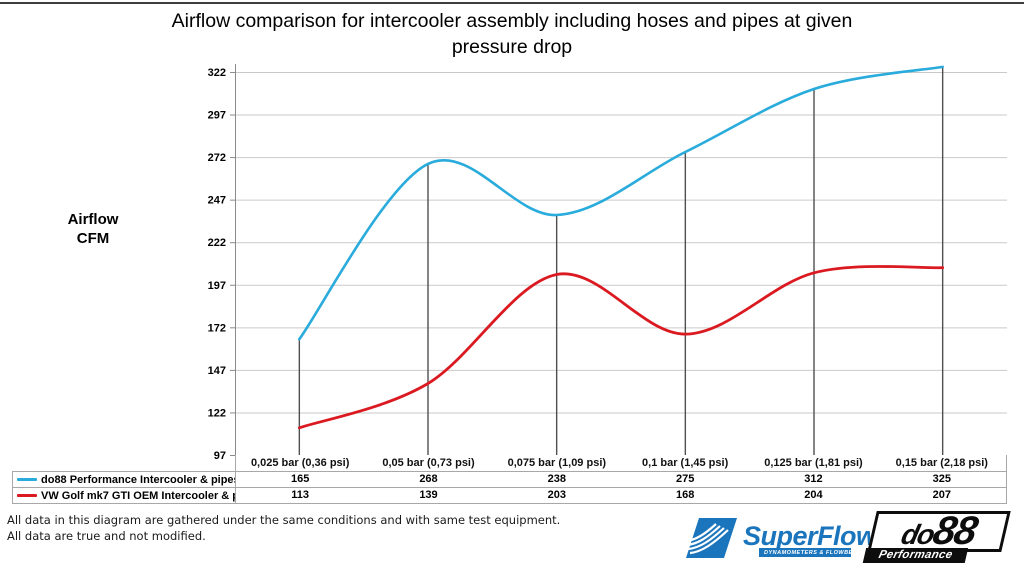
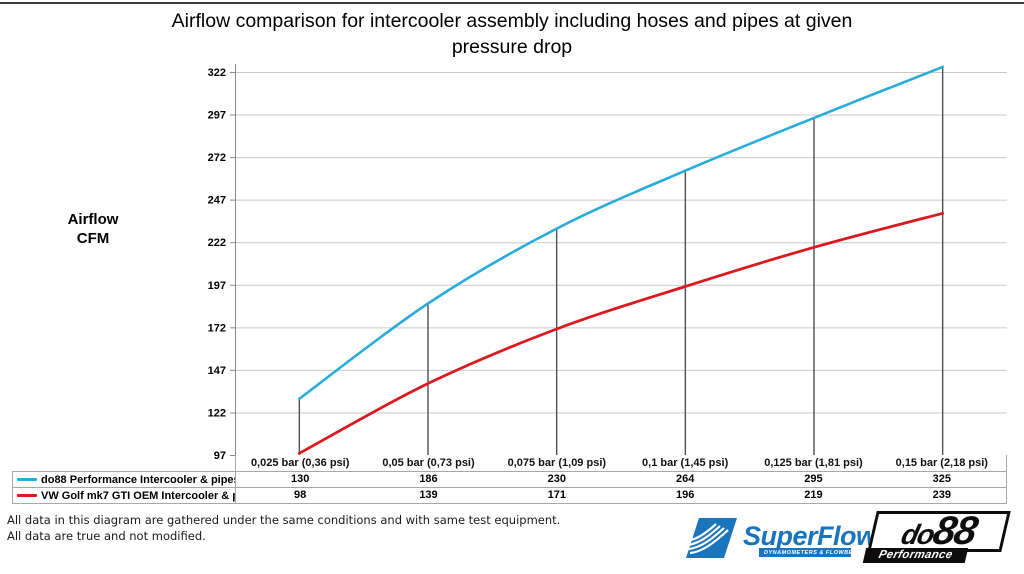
do88 Performance Intercooler & pipes. (BIG-220)/0,025 bar (0,36 psi): 165 -> 130
VW Golf mk7 GTI OEM Intercooler & pipes/0,025 bar (0,36 psi): 113 -> 98
do88 Performance Intercooler & pipes. (BIG-220)/0,05 bar (0,73 psi): 268 -> 186
do88 Performance Intercooler & pipes. (BIG-220)/0,075 bar (1,09 psi): 238 -> 230
VW Golf mk7 GTI OEM Intercooler & pipes/0,075 bar (1,09 psi): 203 -> 171
do88 Performance Intercooler & pipes. (BIG-220)/0,1 bar (1,45 psi): 275 -> 264
VW Golf mk7 GTI OEM Intercooler & pipes/0,1 bar (1,45 psi): 168 -> 196
do88 Performance Intercooler & pipes. (BIG-220)/0,125 bar (1,81 psi): 312 -> 295
VW Golf mk7 GTI OEM Intercooler & pipes/0,125 bar (1,81 psi): 204 -> 219
VW Golf mk7 GTI OEM Intercooler & pipes/0,15 bar (2,18 psi): 207 -> 239
